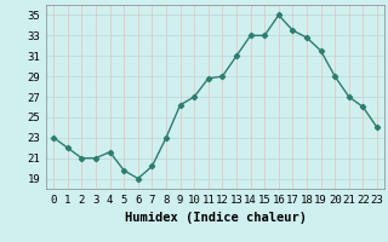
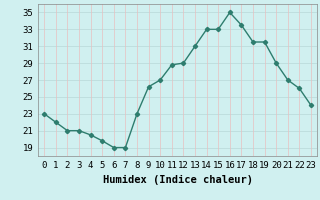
4: 21.6 -> 20.5
7: 20.2 -> 19.0
18: 32.8 -> 31.5
